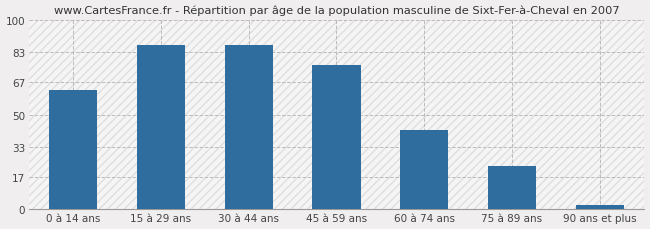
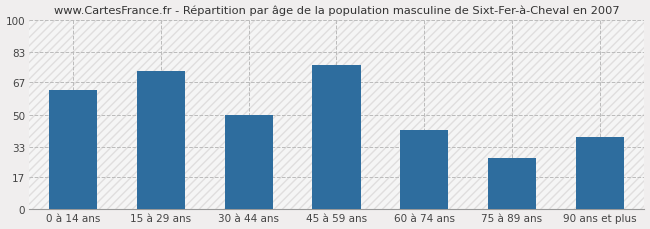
15 à 29 ans: 87 -> 73
30 à 44 ans: 87 -> 50
75 à 89 ans: 23 -> 27
90 ans et plus: 2 -> 38
